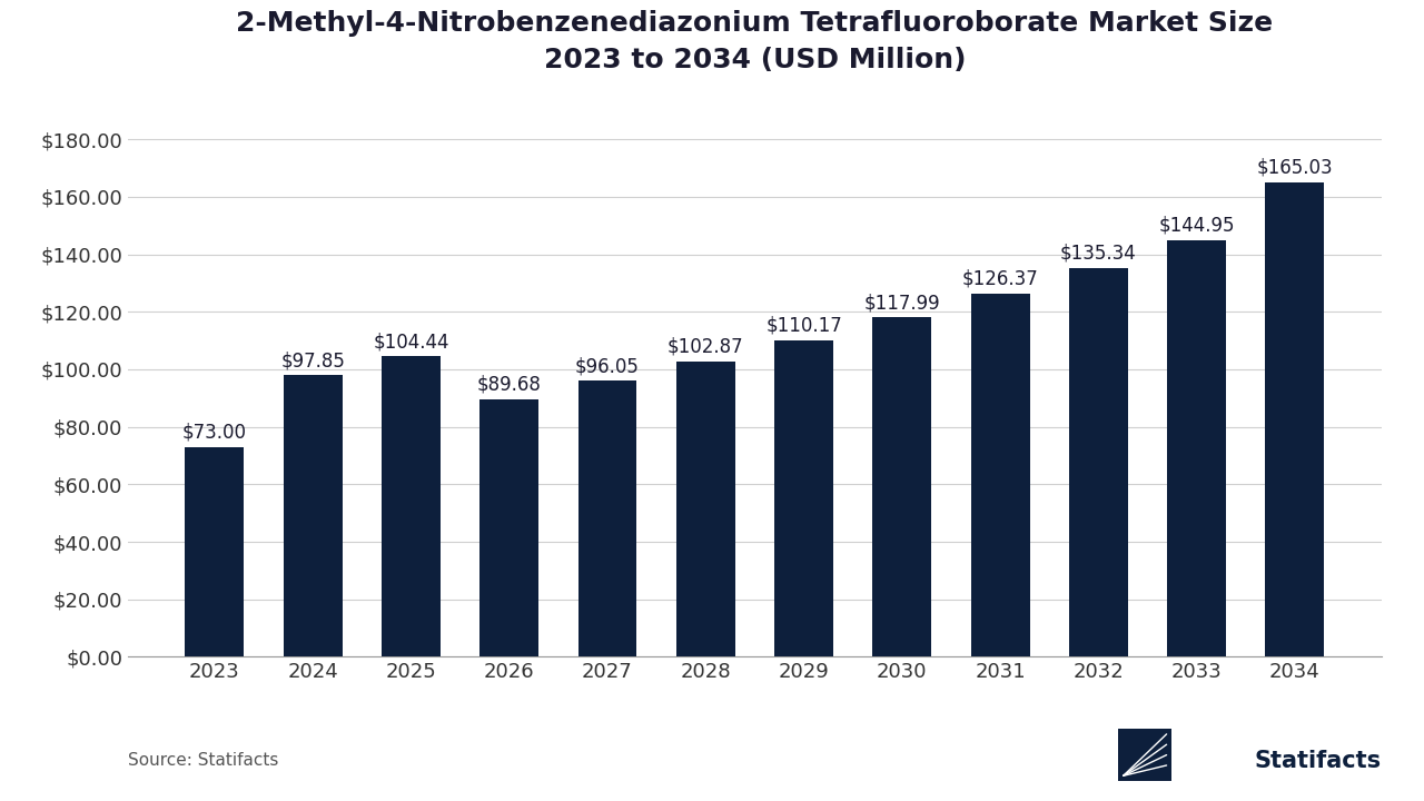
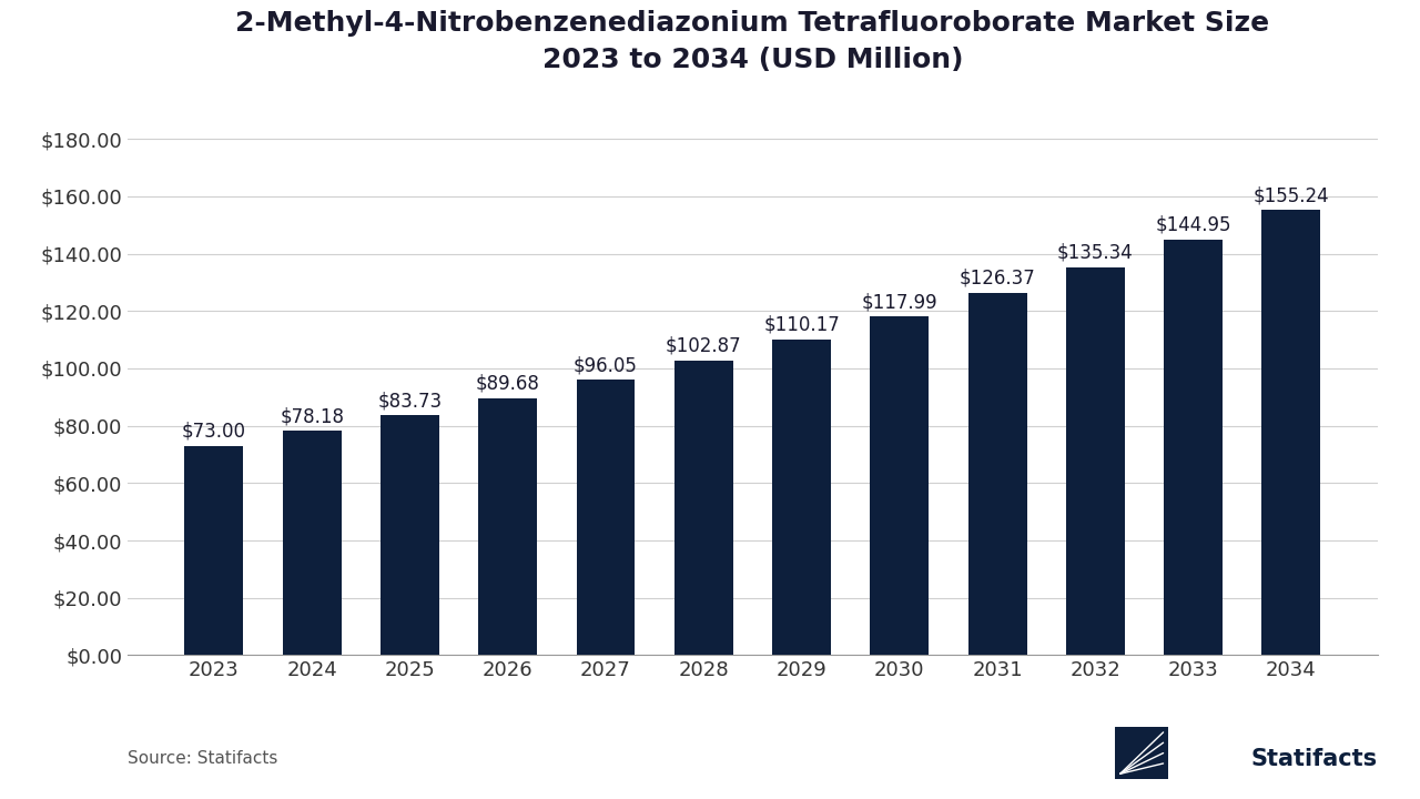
2024: $97.85 -> $78.18
2025: $104.44 -> $83.73
2034: $165.03 -> $155.24
